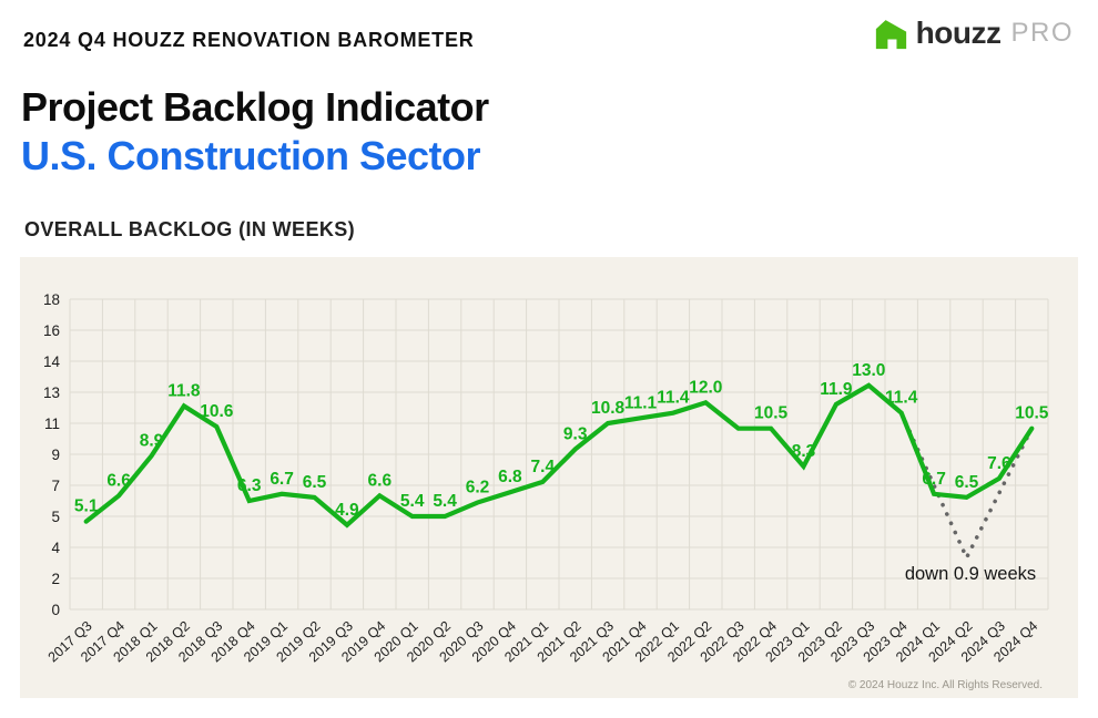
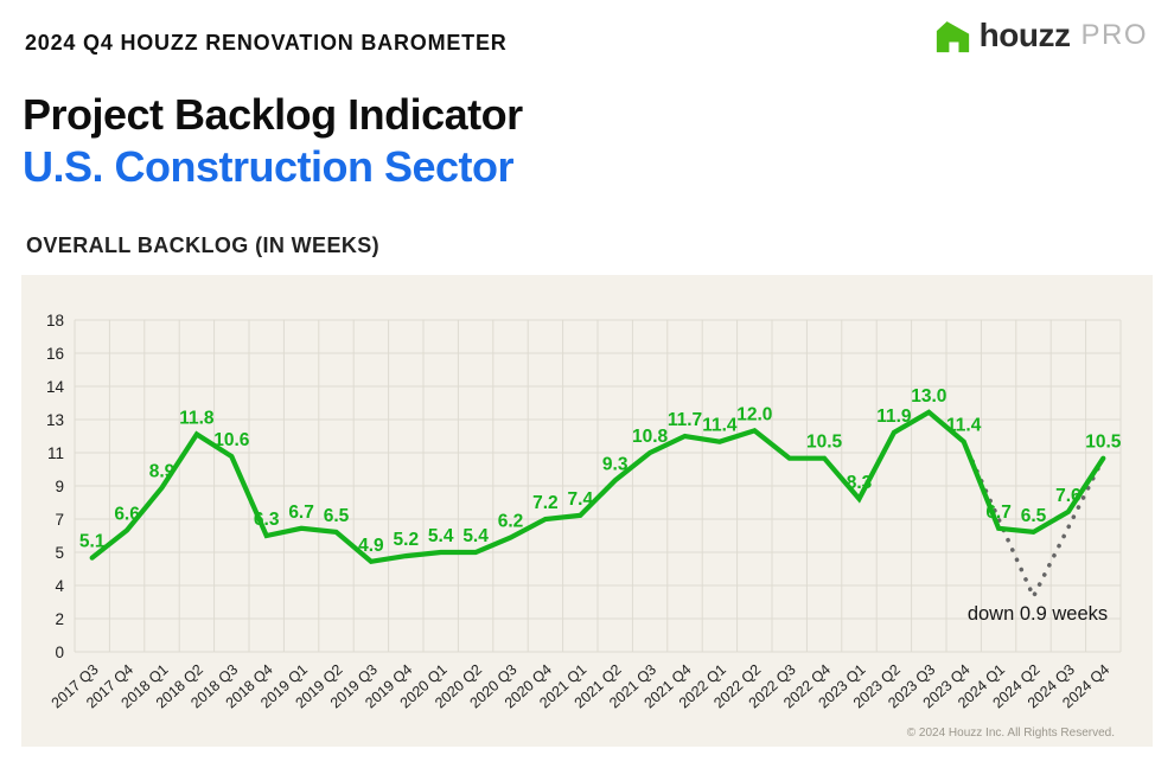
2019 Q4: 6.6 -> 5.2
2020 Q4: 6.8 -> 7.2
2021 Q4: 11.1 -> 11.7
